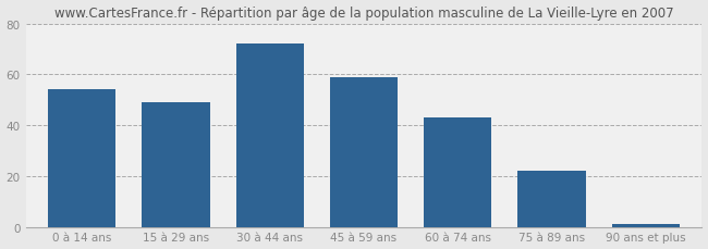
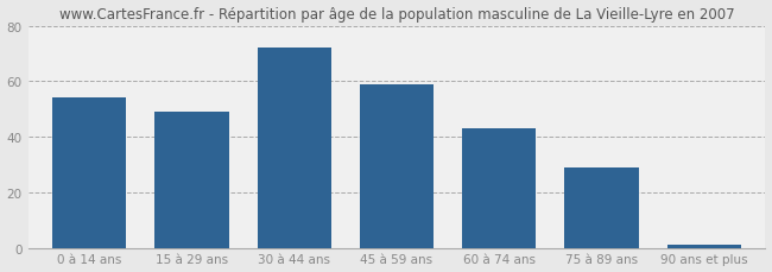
75 à 89 ans: 22 -> 29
